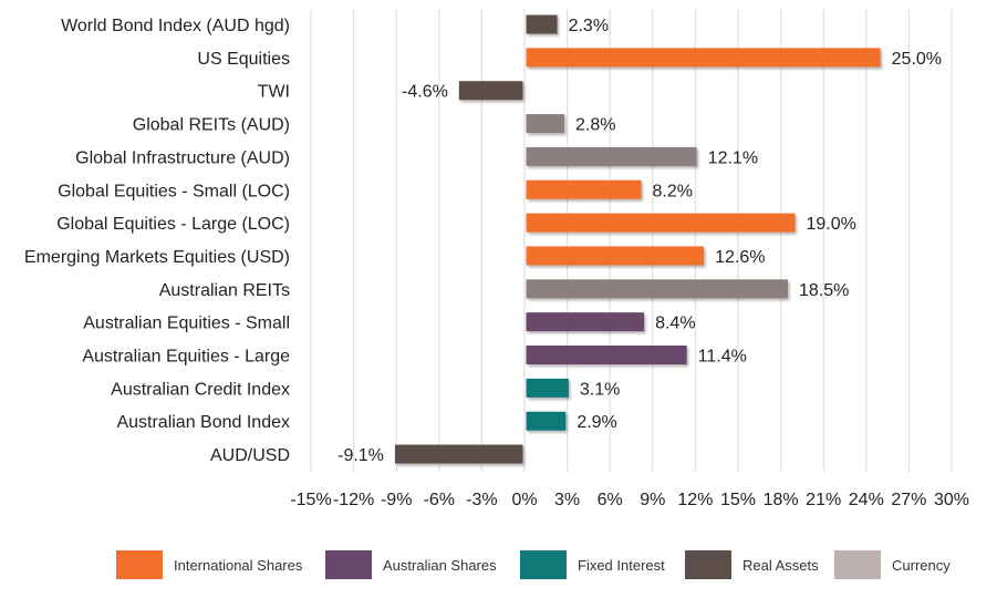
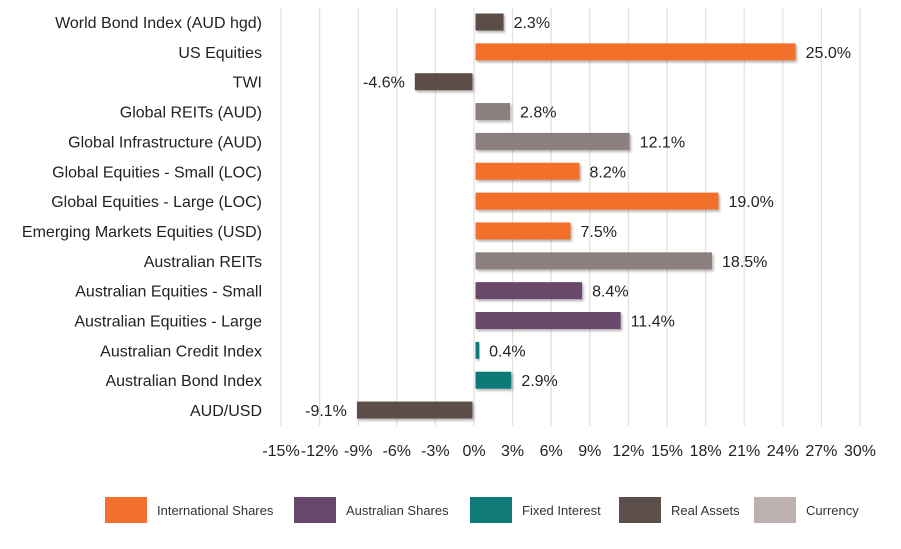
Emerging Markets Equities (USD): 12.6% -> 7.5%
Australian Credit Index: 3.1% -> 0.4%
